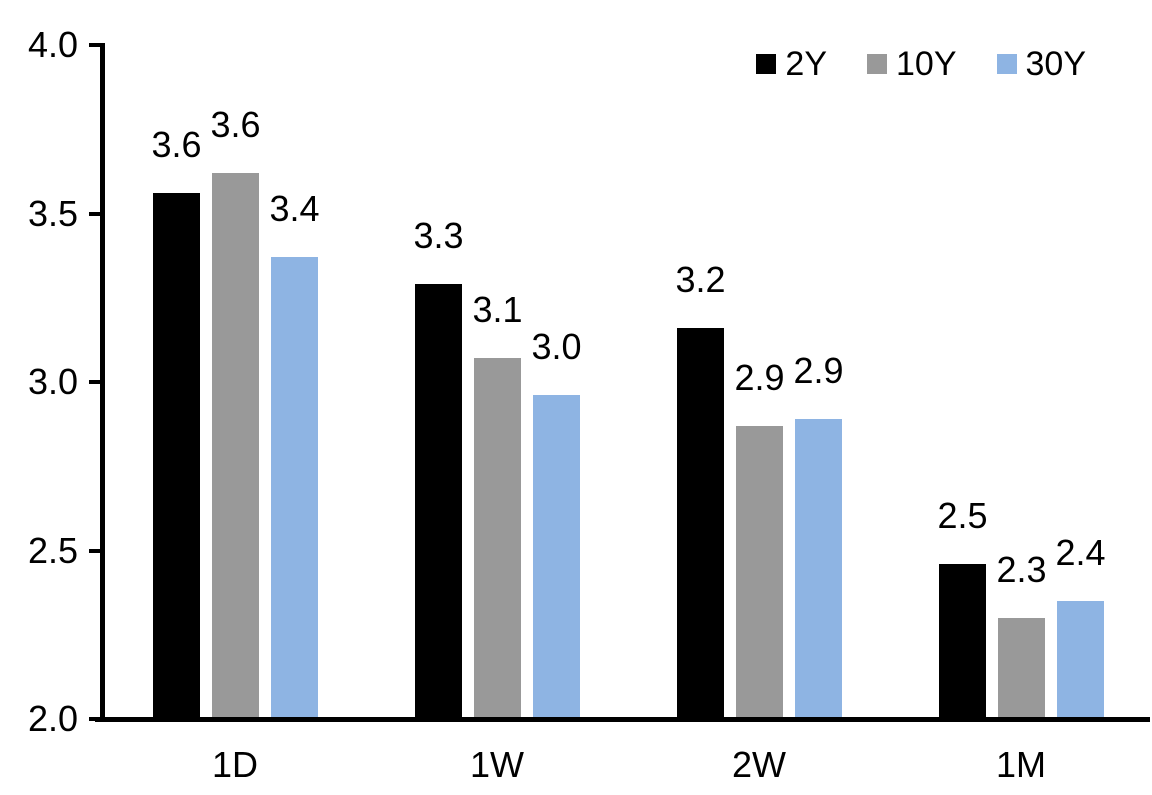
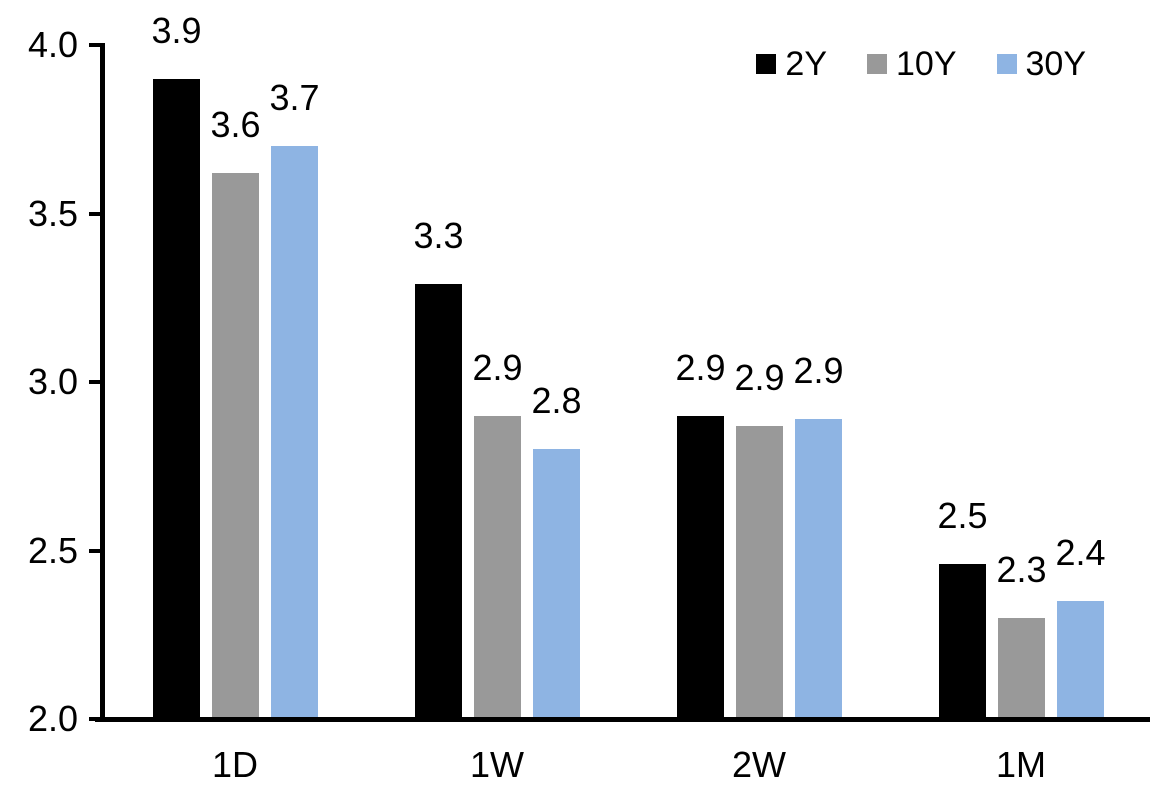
2Y/1D: 3.6 -> 3.9
30Y/1D: 3.4 -> 3.7
10Y/1W: 3.1 -> 2.9
30Y/1W: 3.0 -> 2.8
2Y/2W: 3.2 -> 2.9
